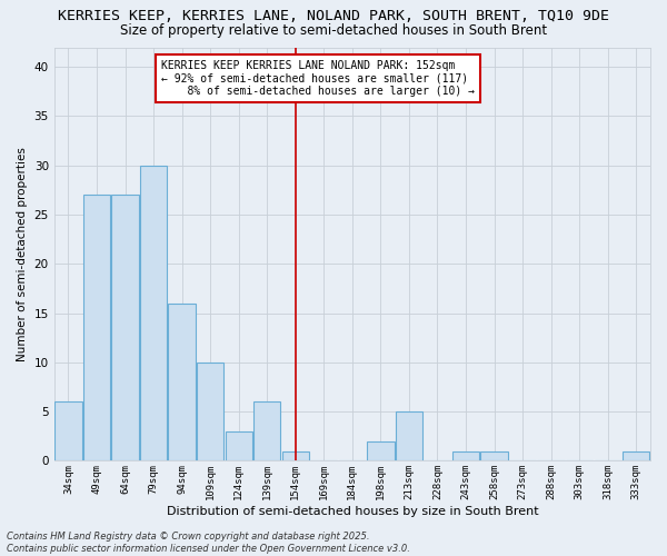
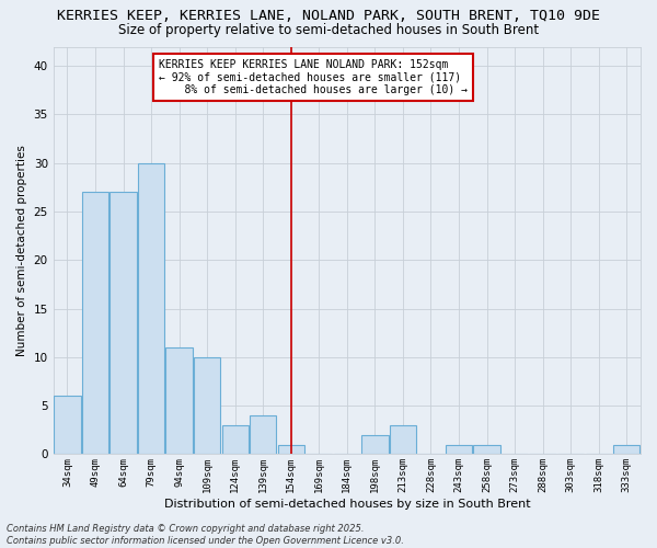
94sqm: 16 -> 11
139sqm: 6 -> 4
213sqm: 5 -> 3
